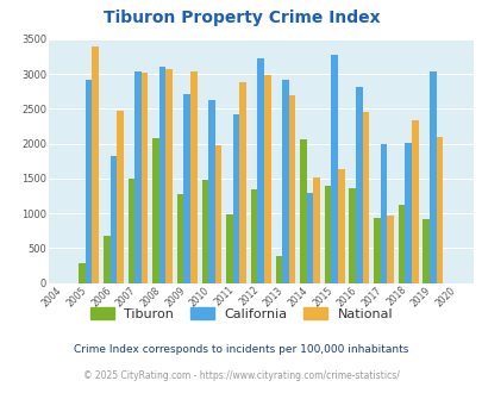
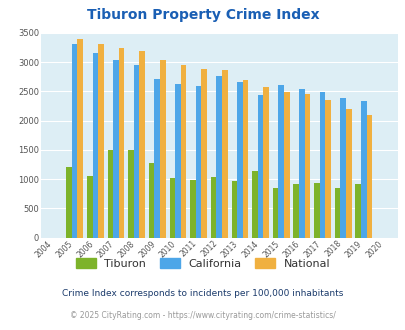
Tiburon/2005: 280 -> 1200
California/2005: 2920 -> 3310
Tiburon/2006: 680 -> 1060
California/2006: 1820 -> 3150
National/2006: 2480 -> 3310
National/2007: 3020 -> 3240
Tiburon/2008: 2080 -> 1500
California/2008: 3100 -> 2960
National/2008: 3080 -> 3190
Tiburon/2010: 1480 -> 1020
National/2010: 1980 -> 2950
California/2011: 2420 -> 2590
Tiburon/2012: 1340 -> 1040
California/2012: 3220 -> 2760
National/2012: 2980 -> 2860
Tiburon/2013: 380 -> 960
California/2013: 2920 -> 2660
Tiburon/2014: 2060 -> 1140
California/2014: 1300 -> 2440
National/2014: 1520 -> 2580
Tiburon/2015: 1400 -> 840
California/2015: 3280 -> 2610
National/2015: 1640 -> 2490
Tiburon/2016: 1360 -> 910
California/2016: 2820 -> 2540
California/2017: 2000 -> 2490
National/2017: 960 -> 2360
Tiburon/2018: 1120 -> 840
California/2018: 2020 -> 2390
National/2018: 2340 -> 2200
California/2019: 3040 -> 2340
